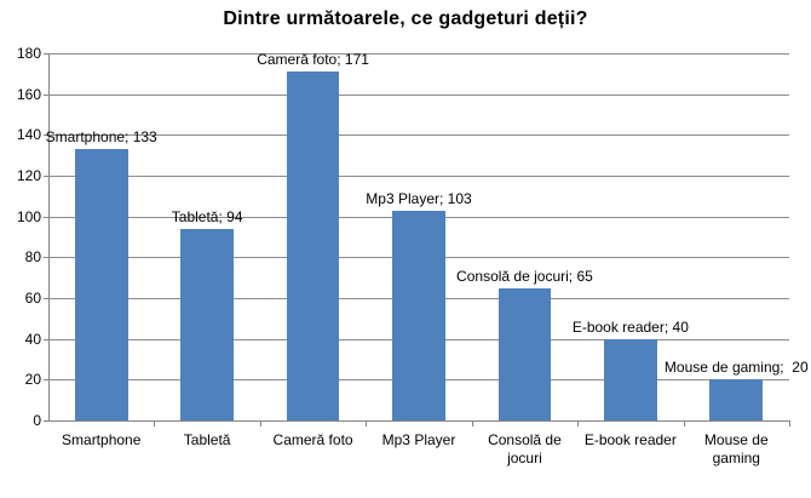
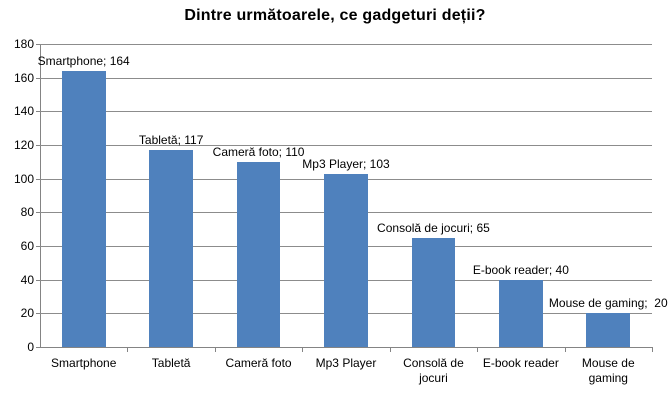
Smartphone: 133 -> 164
Tabletă: 94 -> 117
Cameră foto: 171 -> 110
